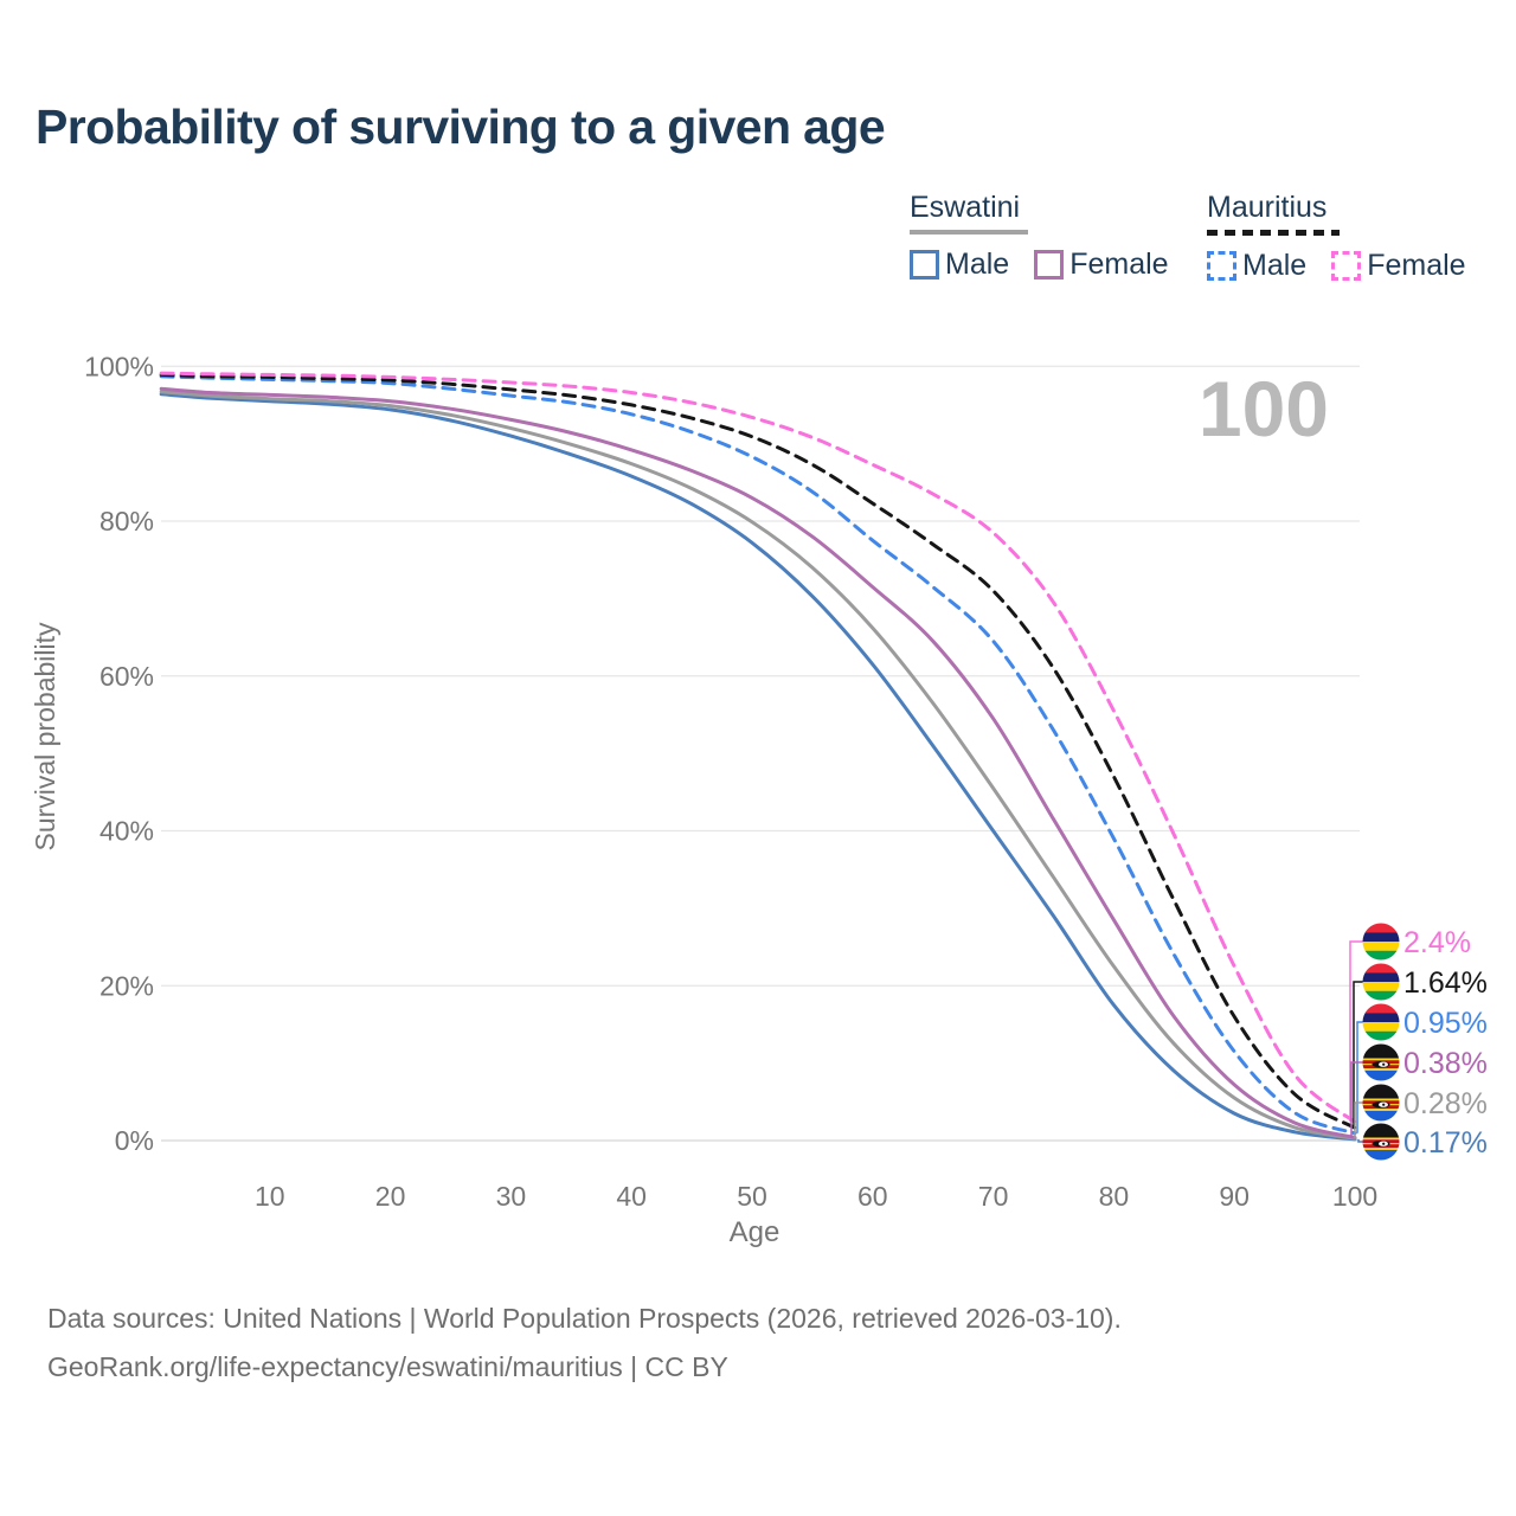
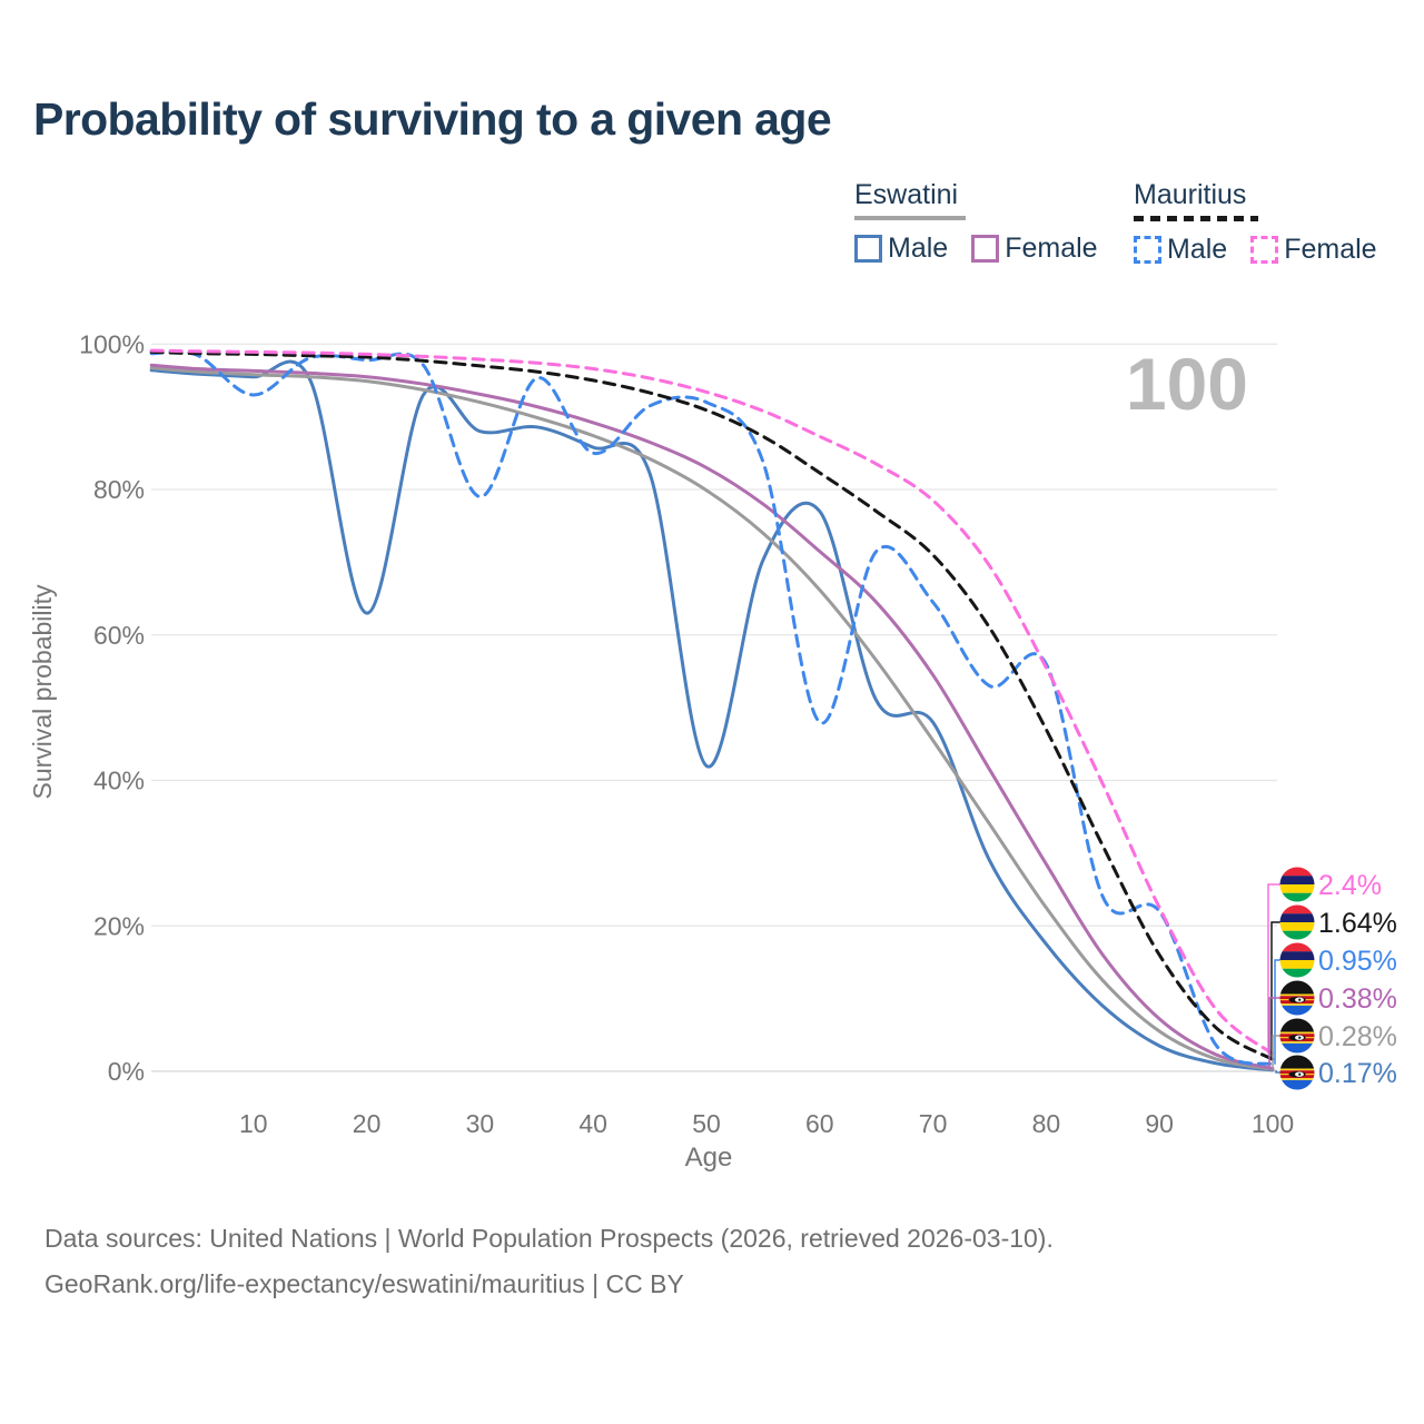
Mauritius Male/10: 98% -> 93%
Eswatini Male/20: 94% -> 63%
Eswatini Male/30: 91% -> 88%
Mauritius Male/30: 96% -> 79%
Mauritius Male/40: 94% -> 85%
Eswatini Male/50: 77% -> 42%
Mauritius Male/50: 88% -> 92%
Eswatini Male/60: 62% -> 77%
Mauritius Male/60: 78% -> 48%
Eswatini Male/70: 40% -> 48%
Mauritius Male/80: 39% -> 56%
Mauritius Male/90: 12% -> 22%
